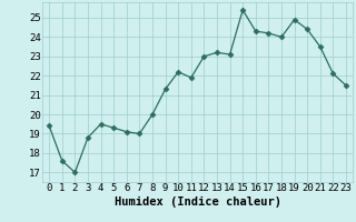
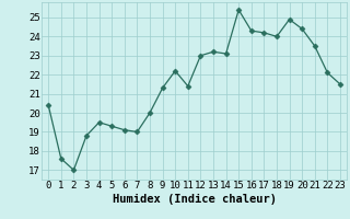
0: 19.4 -> 20.4
11: 21.9 -> 21.4
